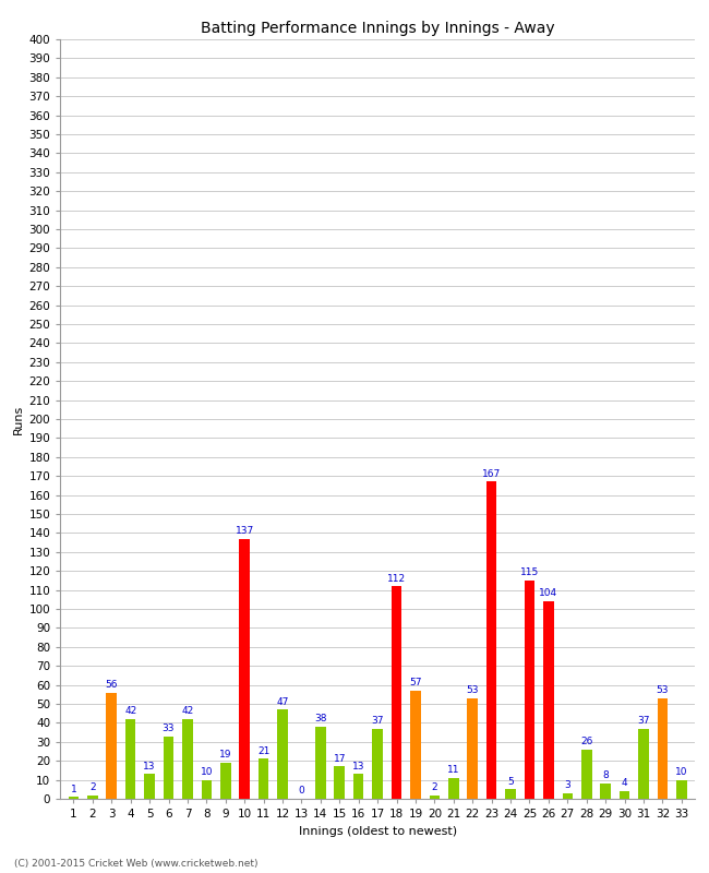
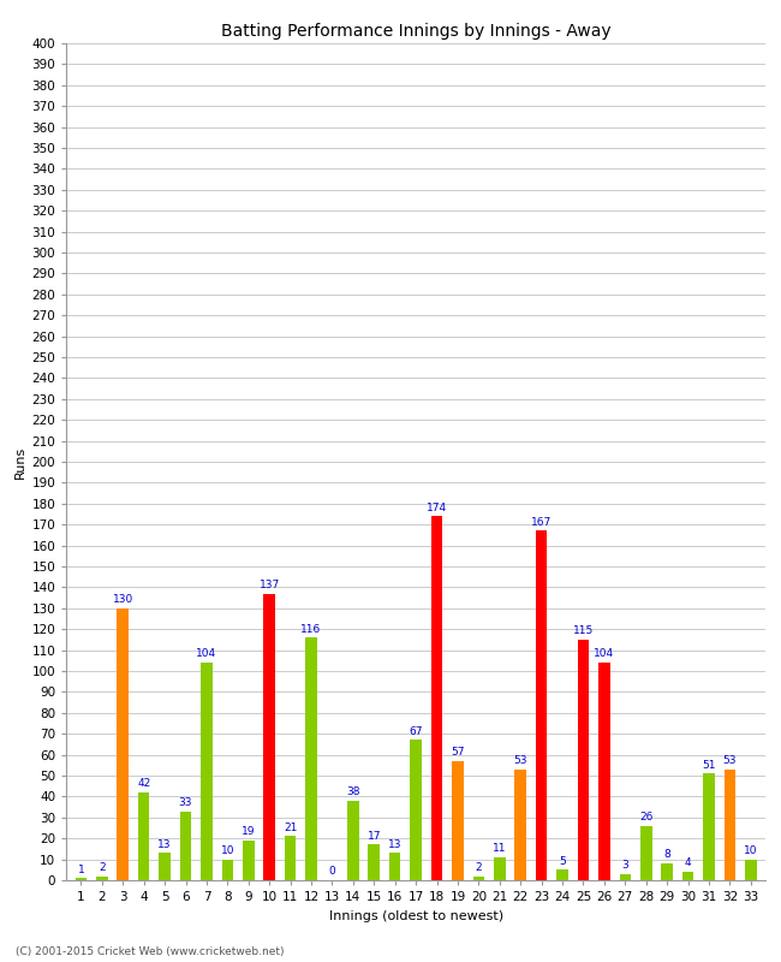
3: 56 -> 130
7: 42 -> 104
12: 47 -> 116
17: 37 -> 67
18: 112 -> 174
31: 37 -> 51
